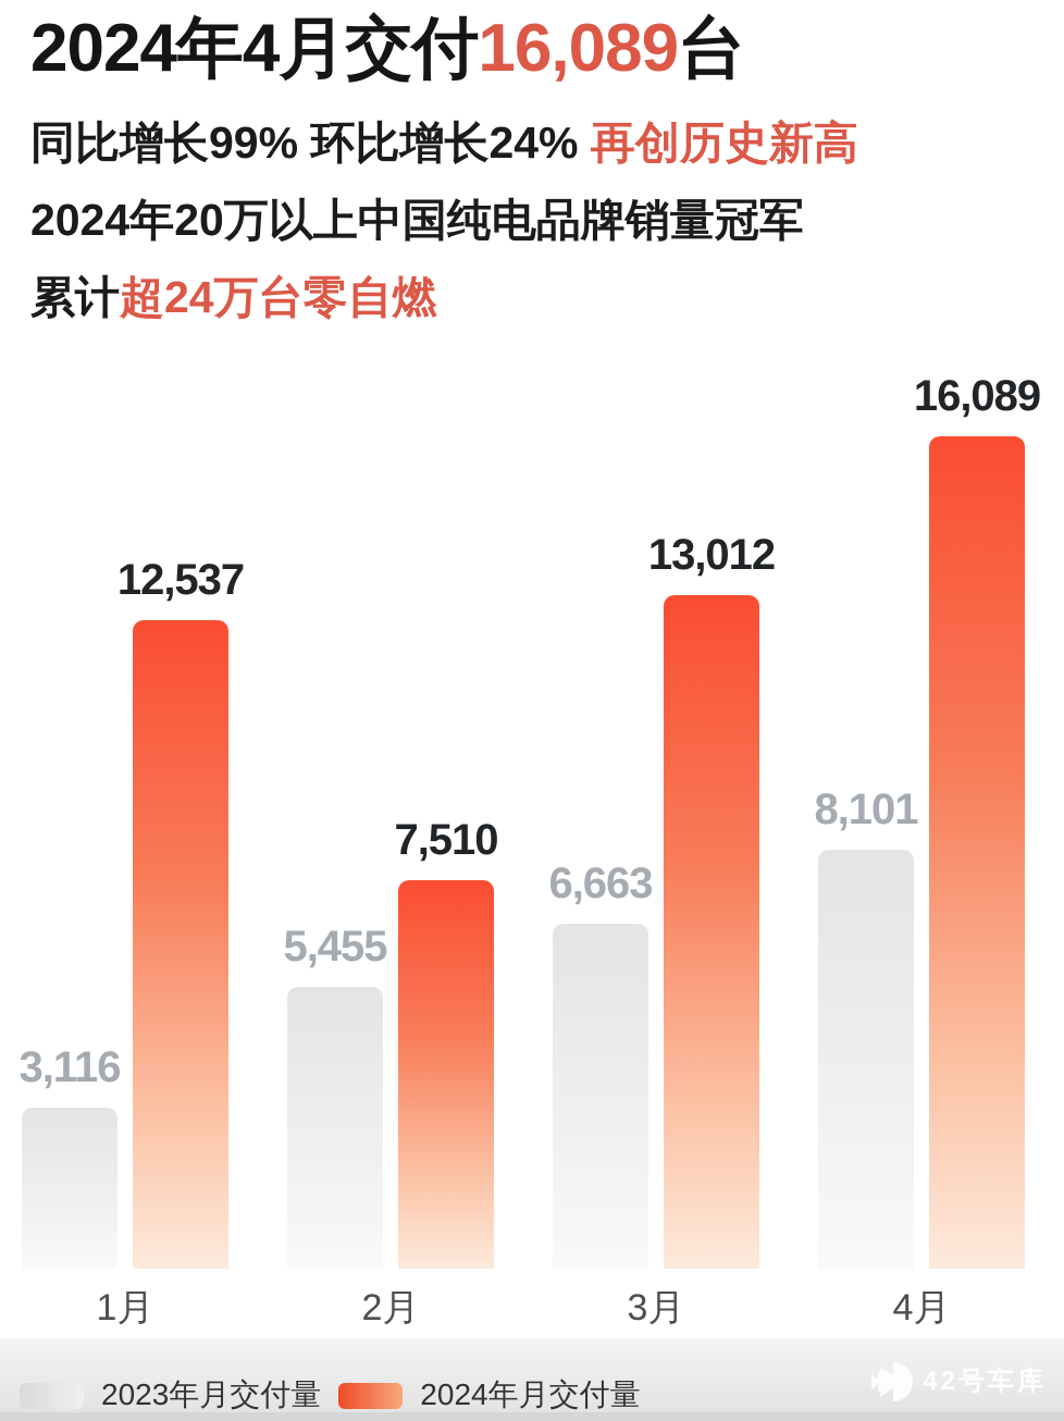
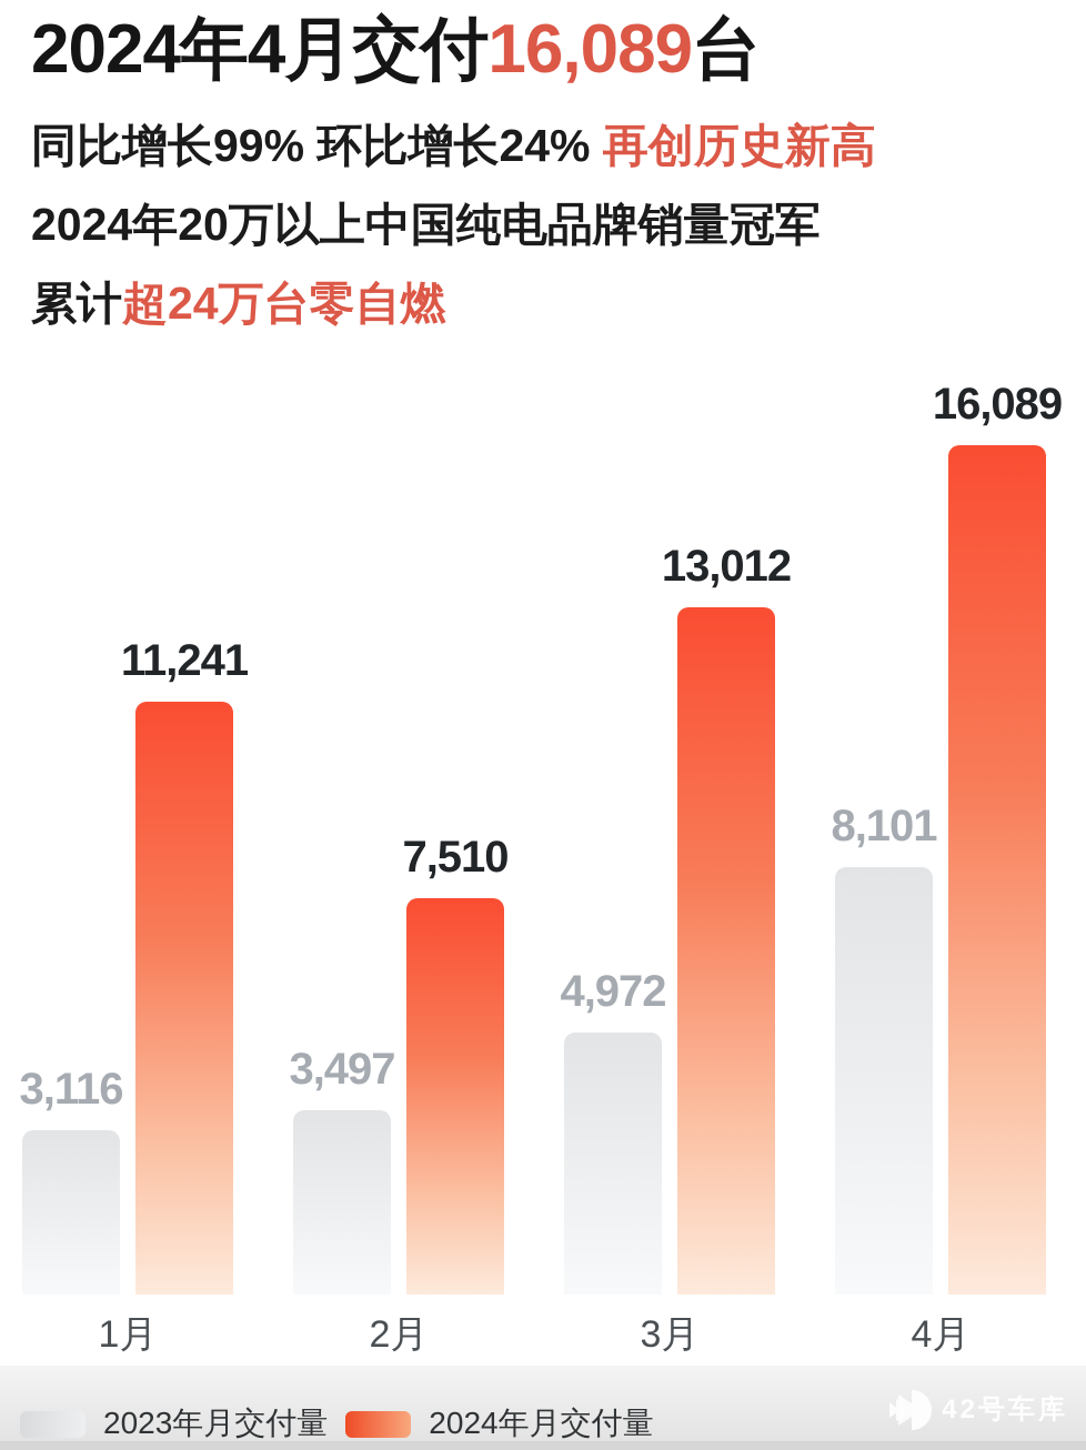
2024年月交付量/1月: 12,537 -> 11,241
2023年月交付量/2月: 5,455 -> 3,497
2023年月交付量/3月: 6,663 -> 4,972
